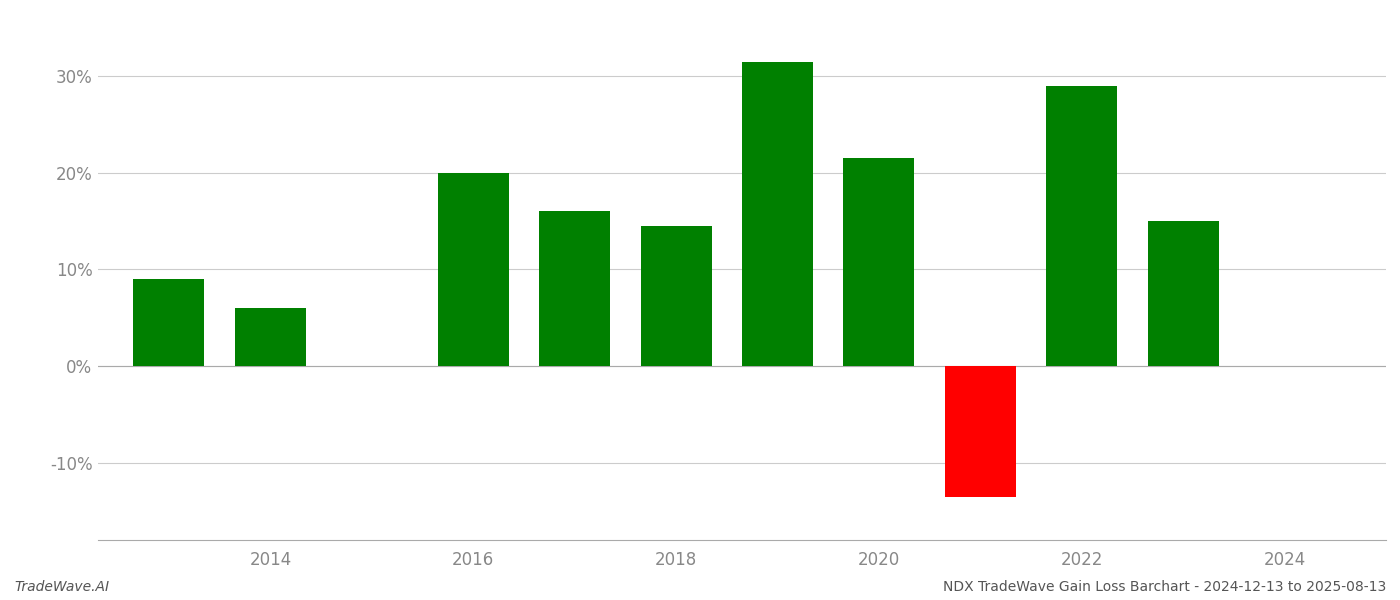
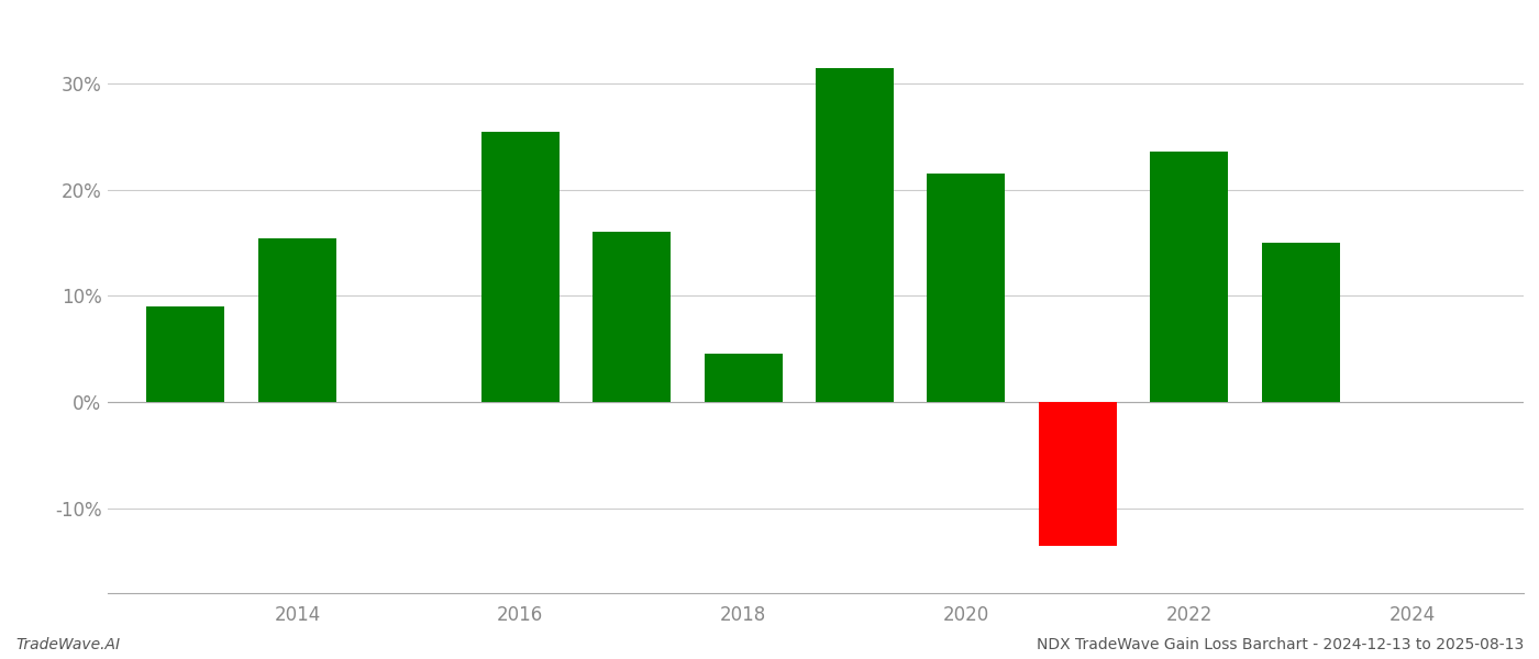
2014: 6.0% -> 15.4%
2016: 20.0% -> 25.4%
2018: 14.5% -> 4.6%
2022: 29.0% -> 23.6%
